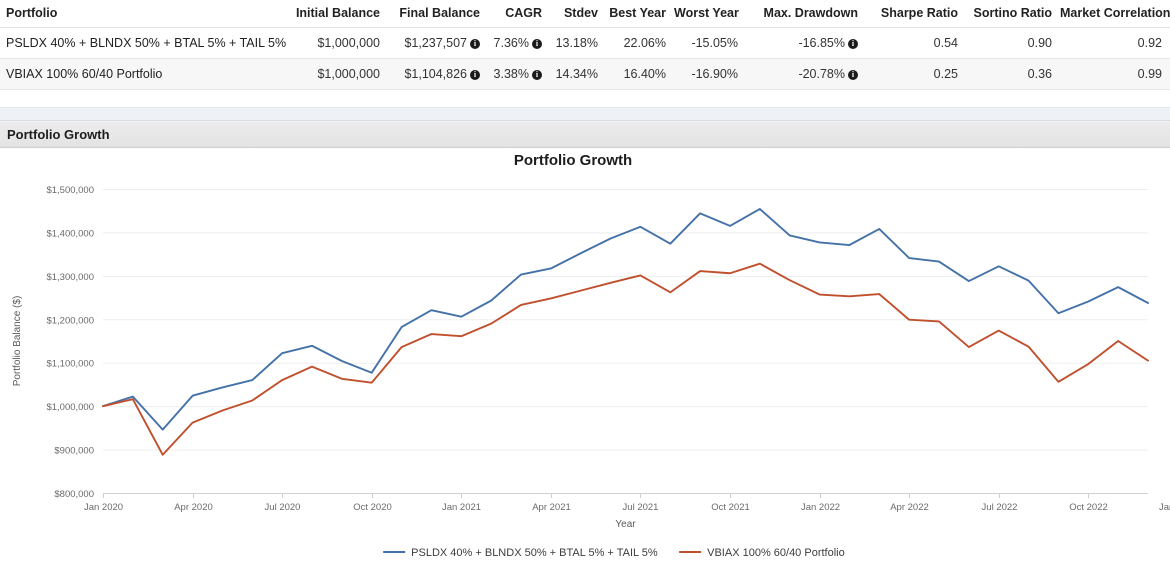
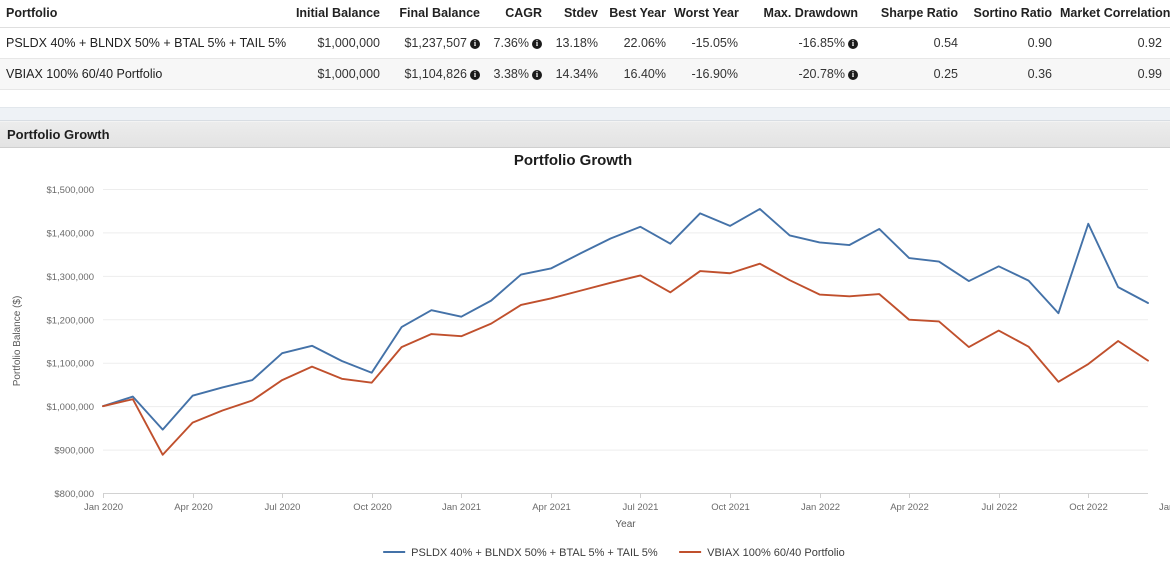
PSLDX 40% + BLNDX 50% + BTAL 5% + TAIL 5%/Oct 2022: $1240000 -> $1420000
